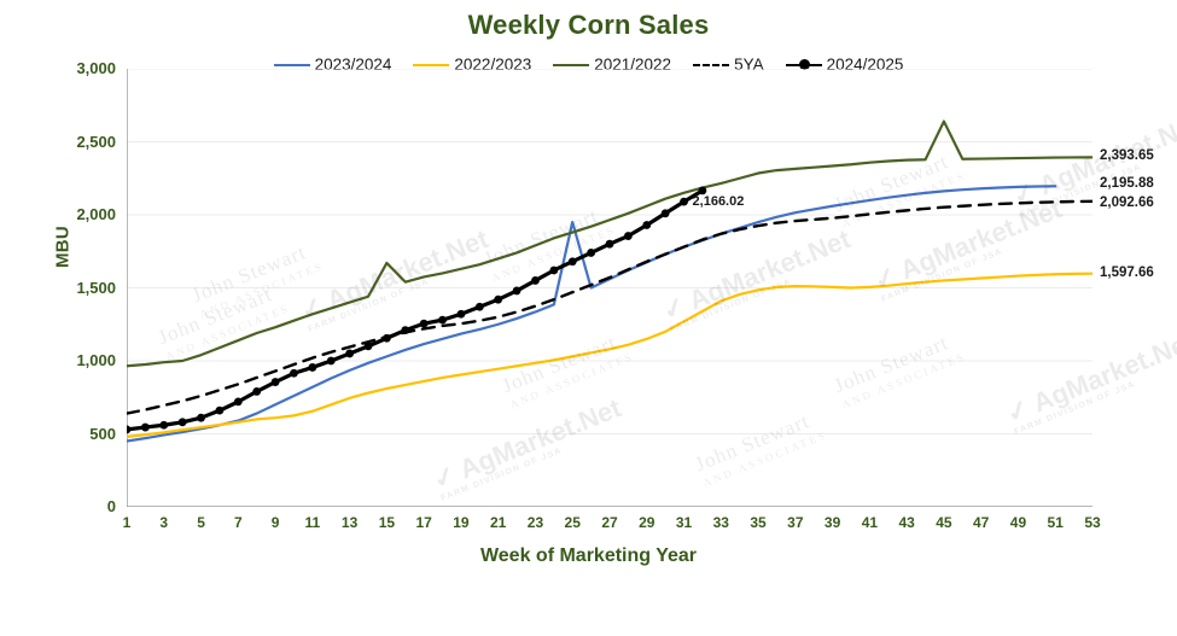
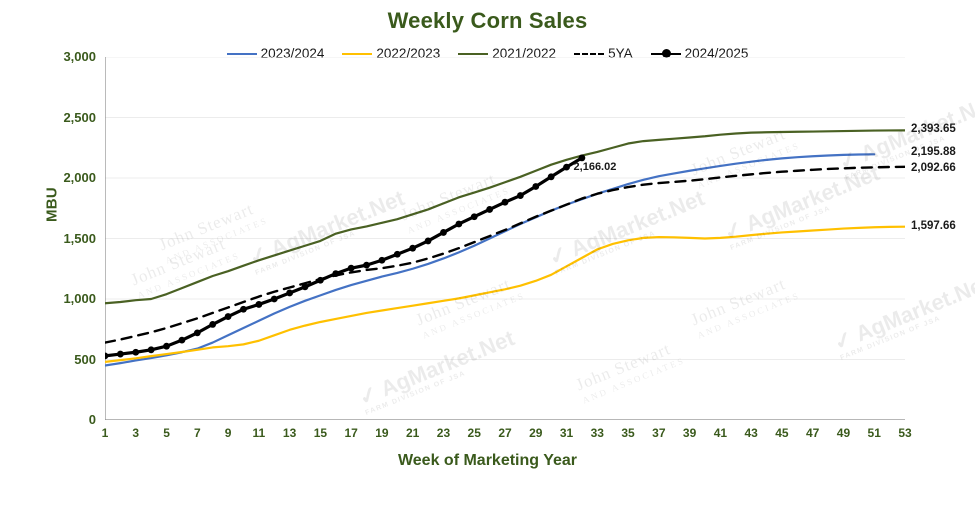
2021/2022/15: 1670 -> 1480
2023/2024/25: 1950 -> 1440
2021/2022/45: 2640 -> 2380
